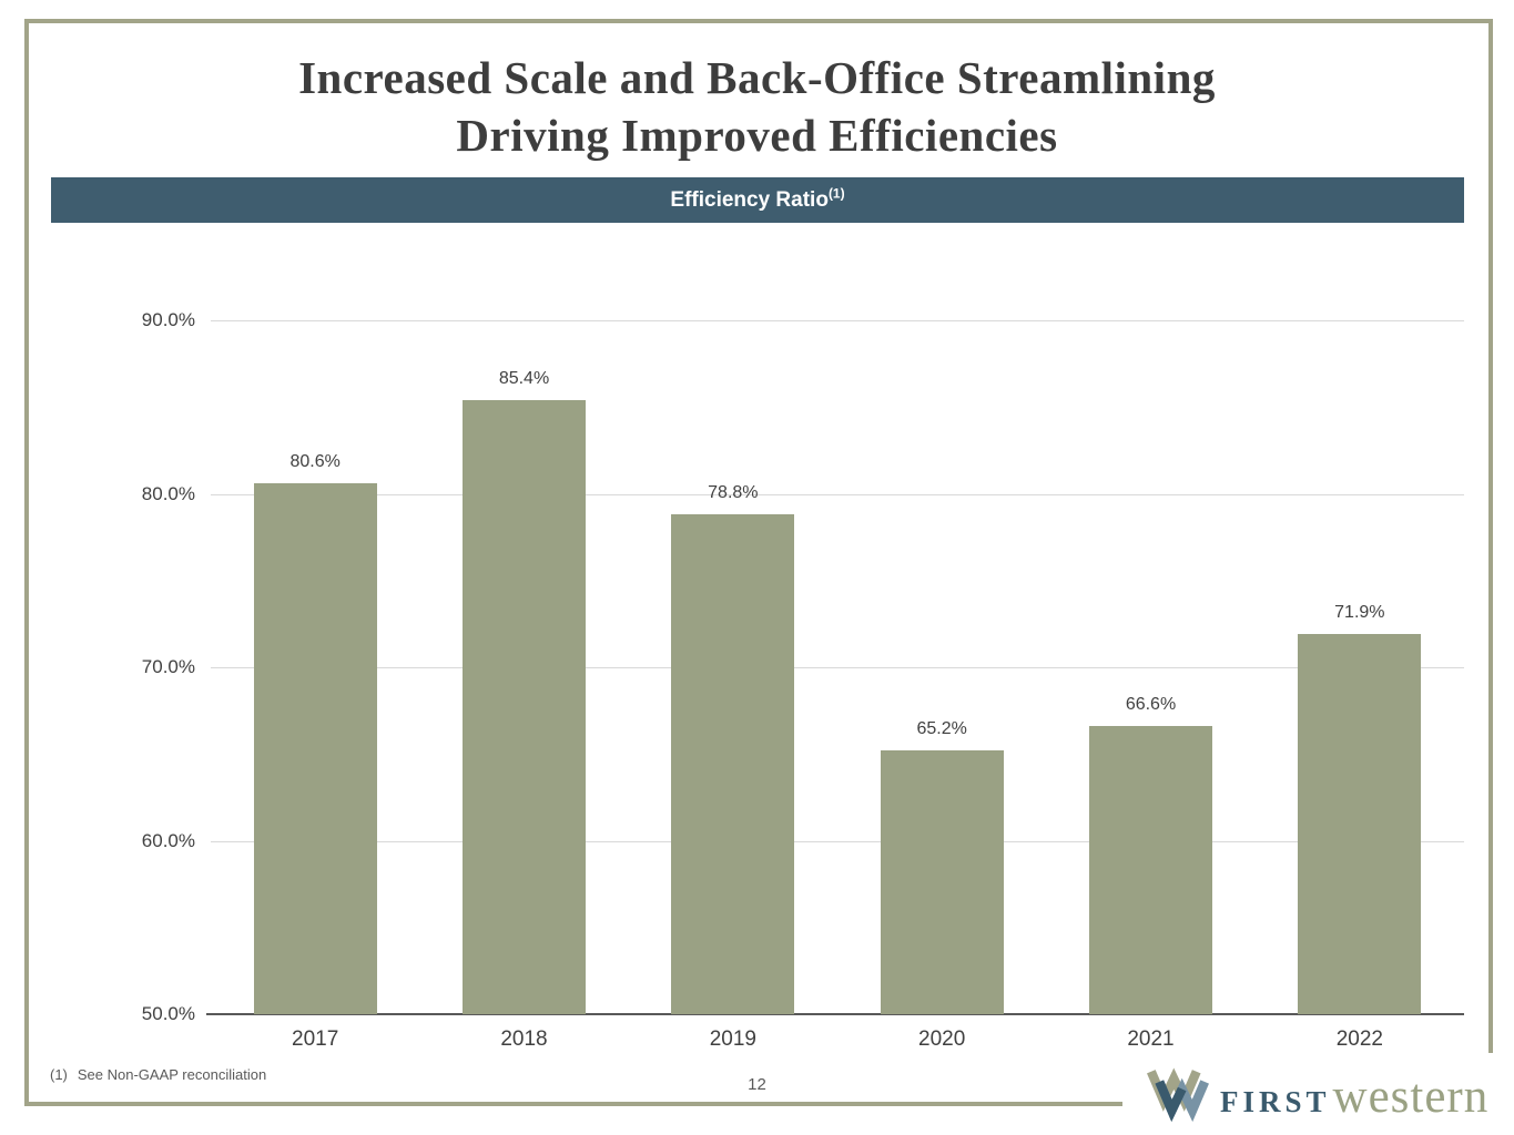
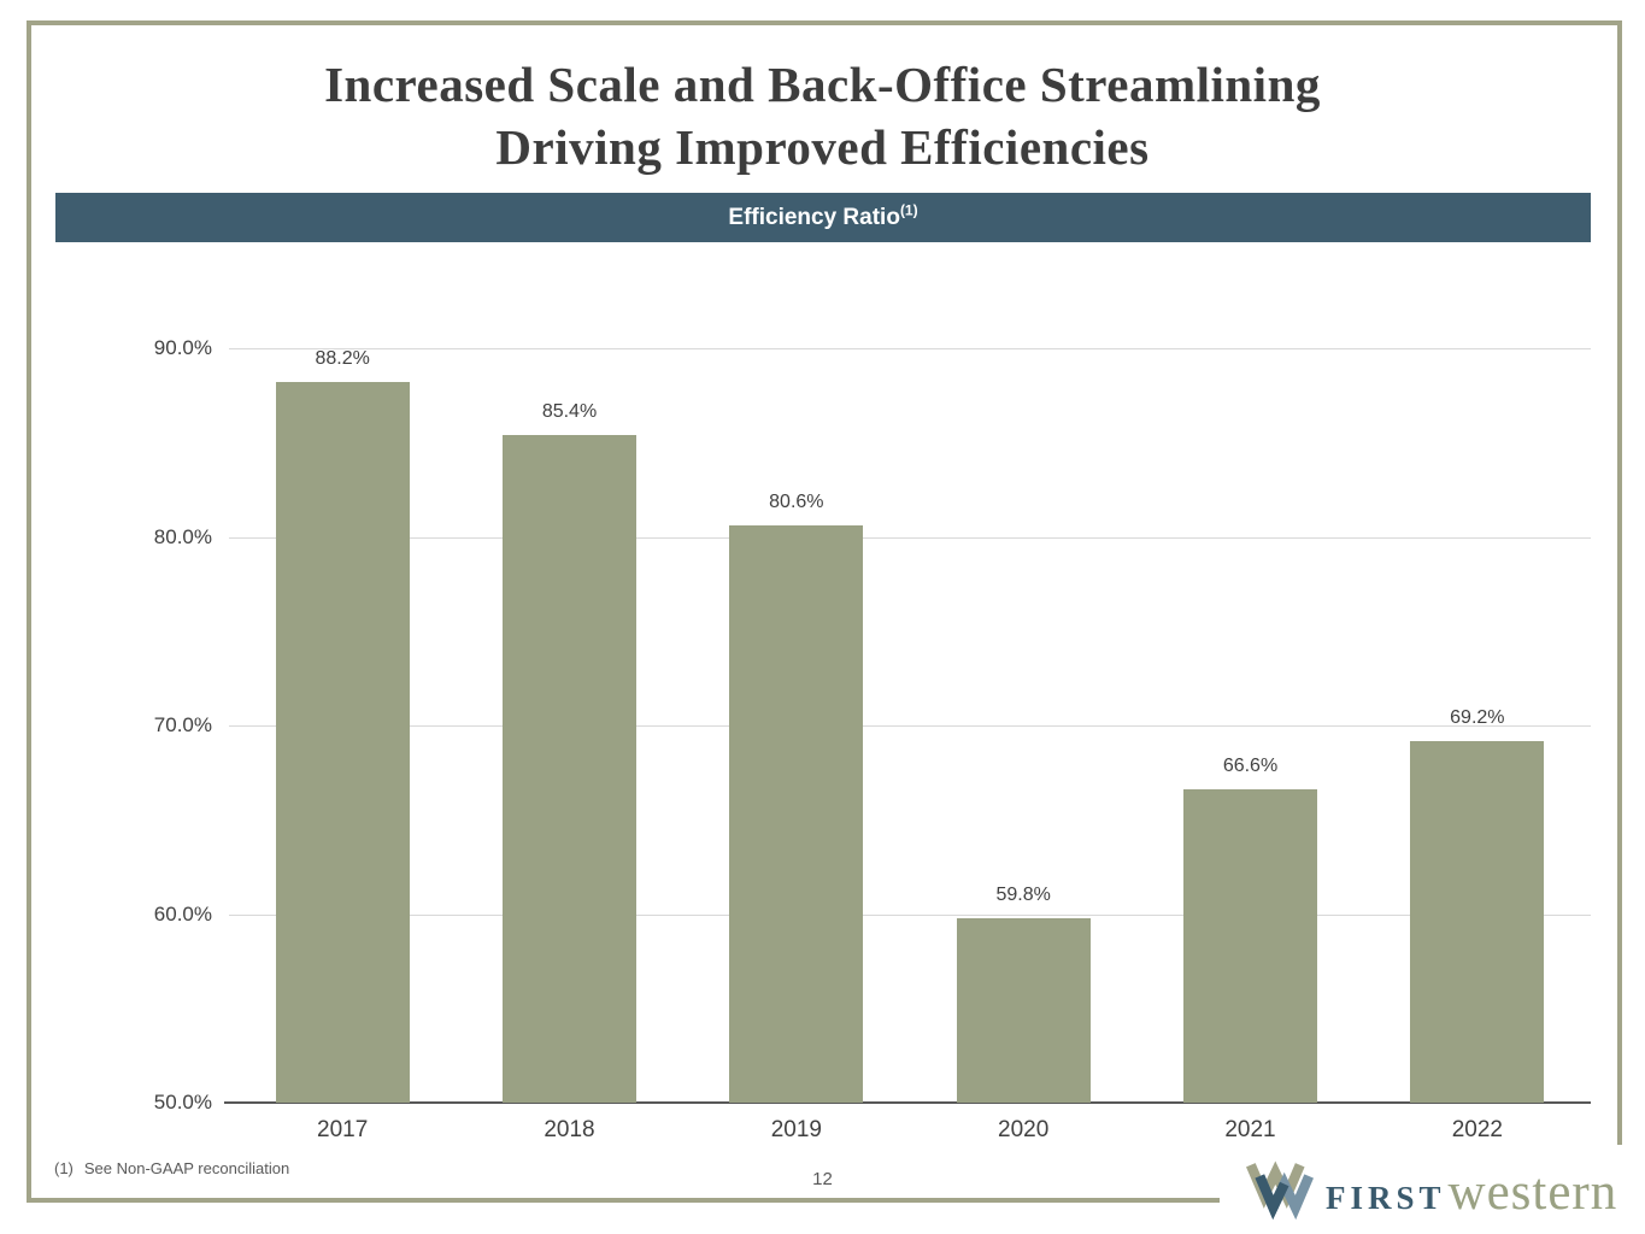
2017: 80.6% -> 88.2%
2019: 78.8% -> 80.6%
2020: 65.2% -> 59.8%
2022: 71.9% -> 69.2%
